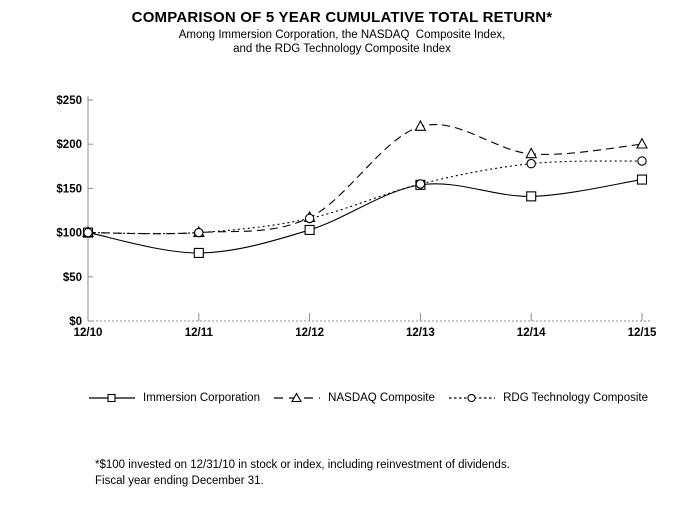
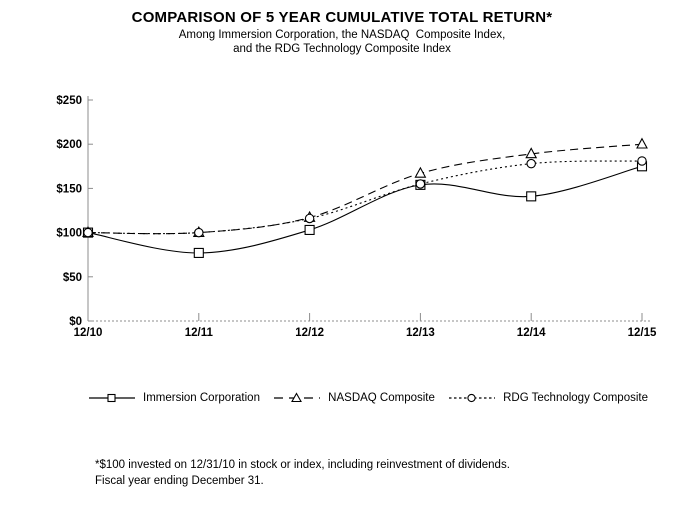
NASDAQ Composite/12/13: $220 -> $170
Immersion Corporation/12/15: $160 -> $180
